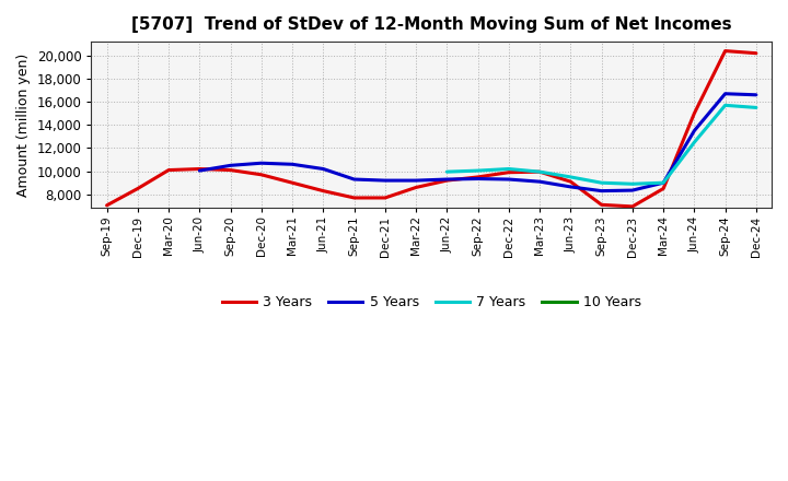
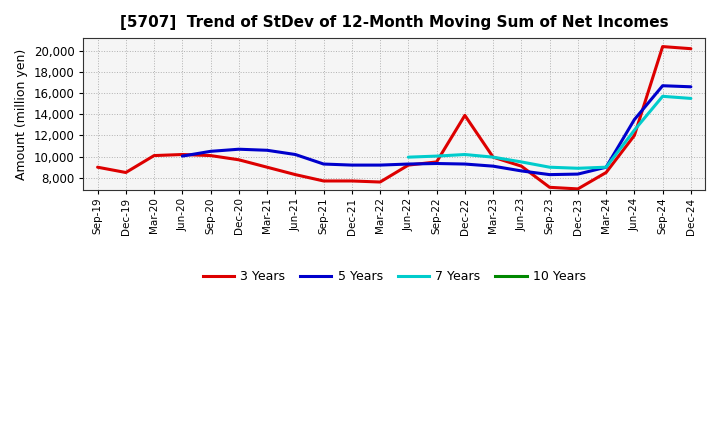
3 Years/Sep-19: 7,000 -> 9,000
3 Years/Mar-22: 8,600 -> 7,600
3 Years/Dec-22: 9,900 -> 13,900
3 Years/Jun-24: 15,000 -> 12,000
